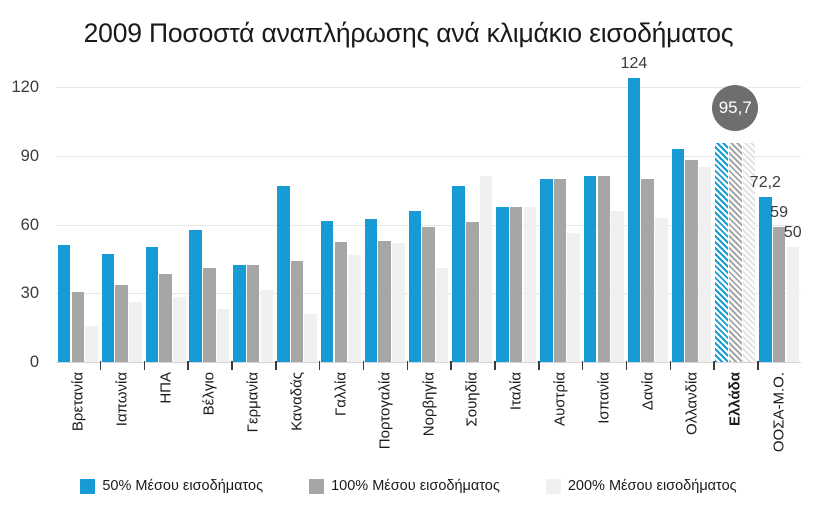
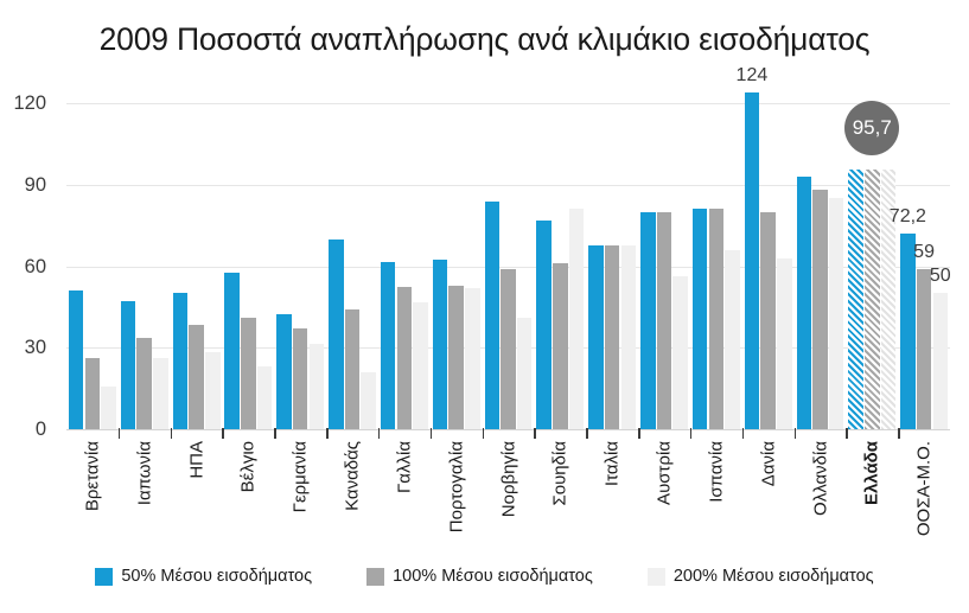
100% Μέσου εισοδήματος/Βρετανία: 30 -> 26
100% Μέσου εισοδήματος/Γερμανία: 42 -> 37
50% Μέσου εισοδήματος/Καναδάς: 77 -> 70
50% Μέσου εισοδήματος/Νορβηγία: 66 -> 84
